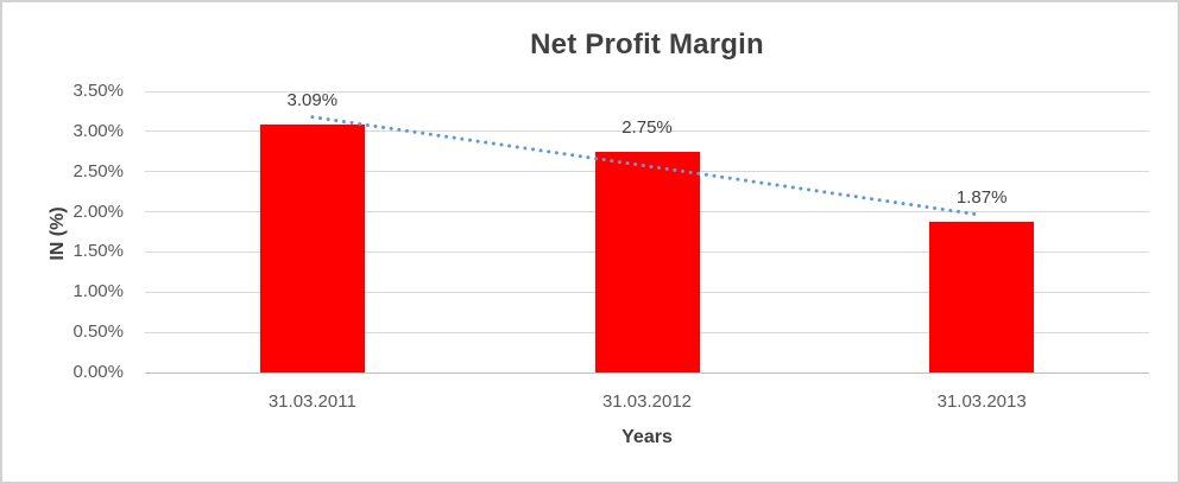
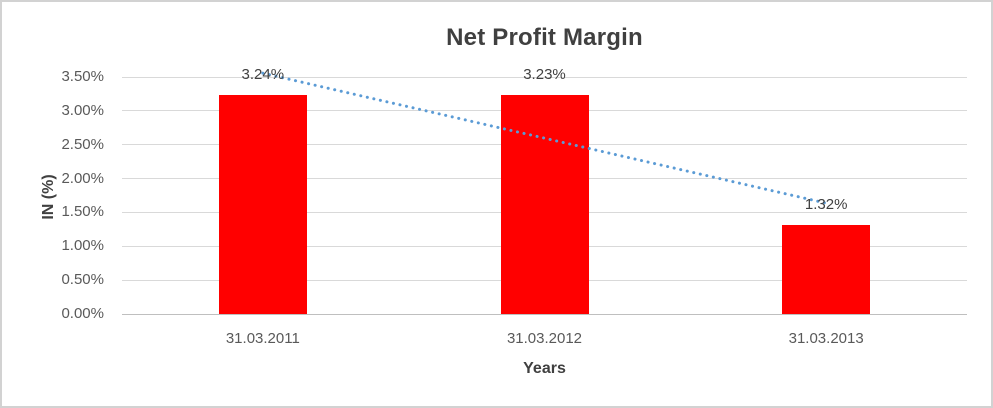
31.03.2011: 3.09% -> 3.24%
31.03.2012: 2.75% -> 3.23%
31.03.2013: 1.87% -> 1.32%
